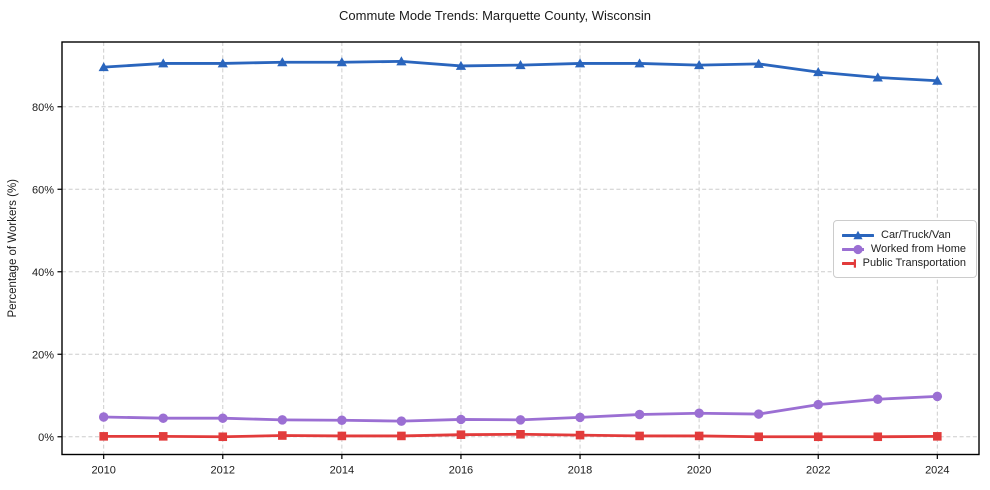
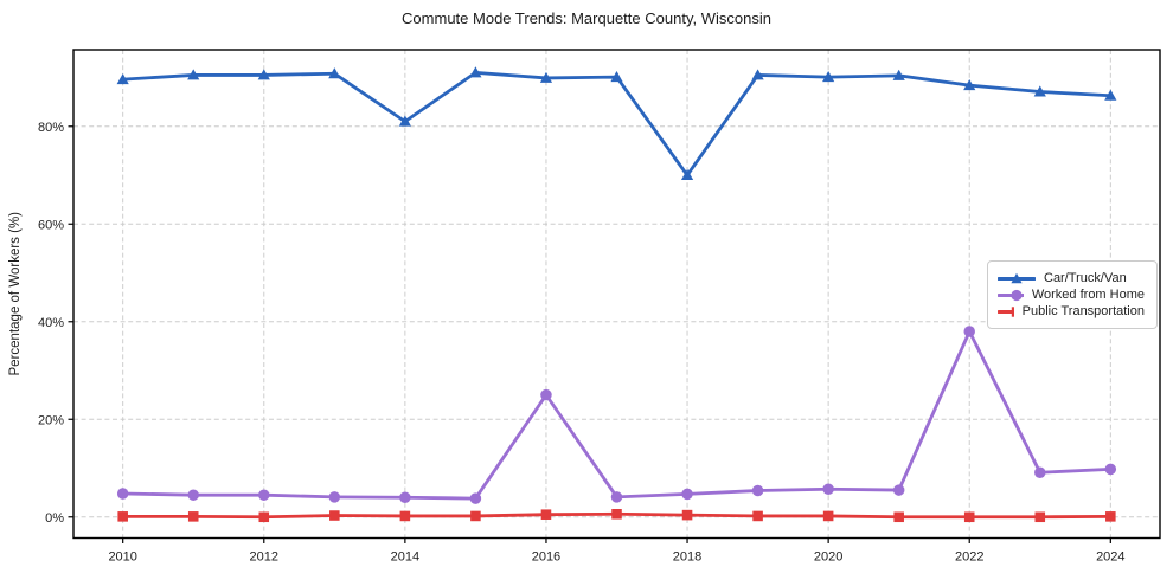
Car/Truck/Van/2014: 91% -> 81%
Worked from Home/2016: 4% -> 25%
Car/Truck/Van/2018: 90% -> 70%
Worked from Home/2022: 8% -> 38%
